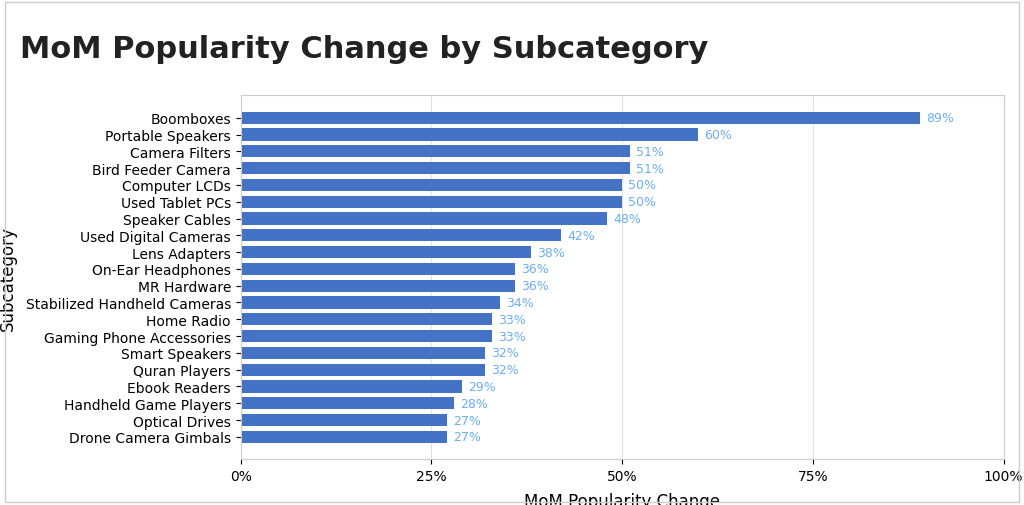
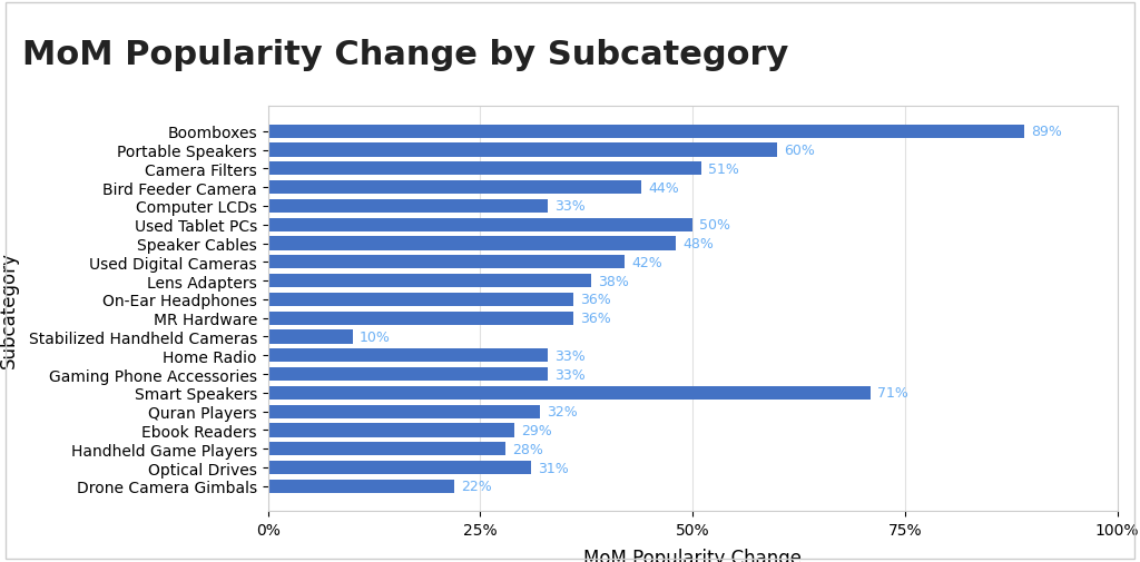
Bird Feeder Camera: 51% -> 44%
Computer LCDs: 50% -> 33%
Stabilized Handheld Cameras: 34% -> 10%
Smart Speakers: 32% -> 71%
Optical Drives: 27% -> 31%
Drone Camera Gimbals: 27% -> 22%
